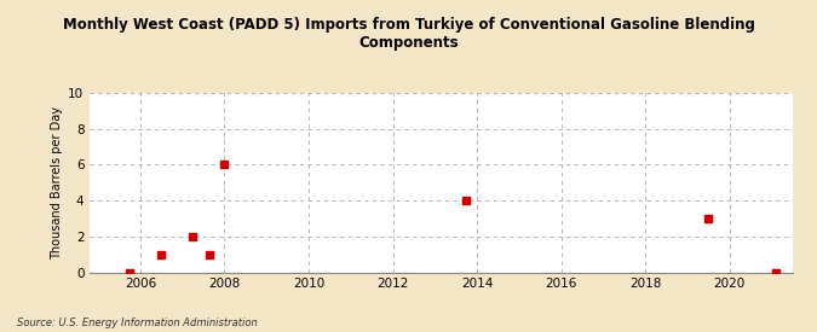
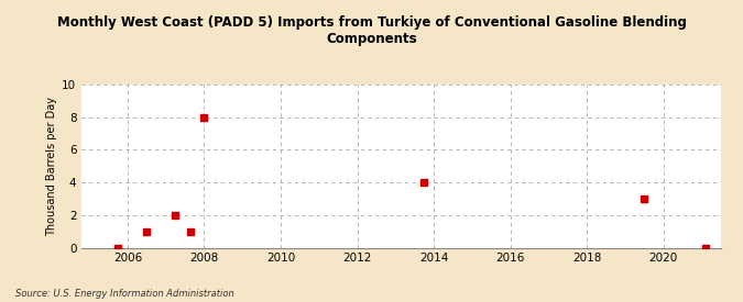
2008: 6 -> 8
